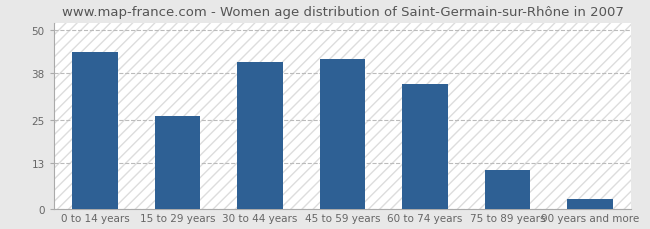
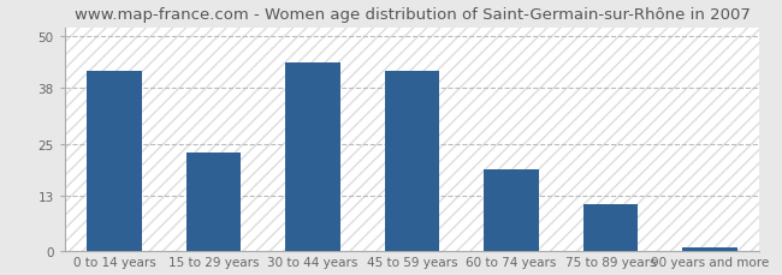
0 to 14 years: 44 -> 42
15 to 29 years: 26 -> 23
30 to 44 years: 41 -> 44
60 to 74 years: 35 -> 19
90 years and more: 3 -> 1
